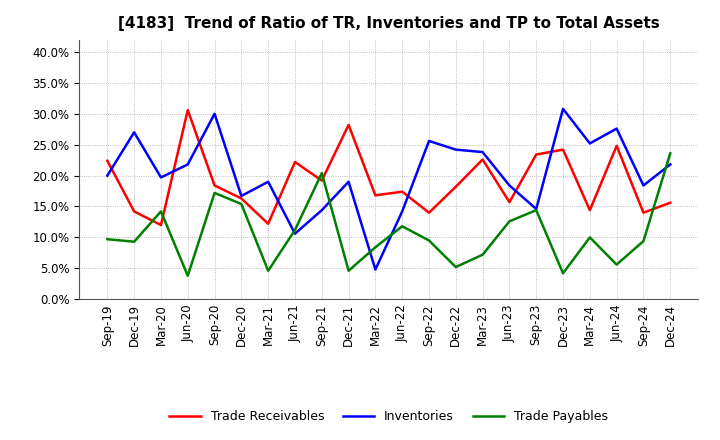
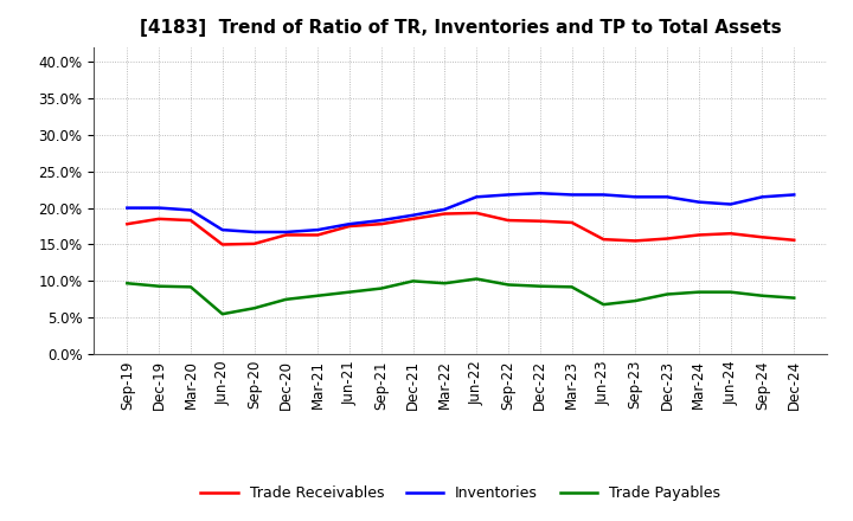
Trade Receivables/Sep-19: 22.4% -> 17.8%
Trade Receivables/Dec-19: 14.2% -> 18.5%
Inventories/Dec-19: 27.0% -> 20.0%
Trade Receivables/Mar-20: 12.0% -> 18.3%
Trade Payables/Mar-20: 14.2% -> 9.2%
Trade Receivables/Jun-20: 30.6% -> 15.0%
Inventories/Jun-20: 21.8% -> 17.0%
Trade Payables/Jun-20: 3.8% -> 5.5%
Trade Receivables/Sep-20: 18.4% -> 15.1%
Inventories/Sep-20: 30.0% -> 16.7%
Trade Payables/Sep-20: 17.2% -> 6.3%
Trade Payables/Dec-20: 15.4% -> 7.5%
Trade Receivables/Mar-21: 12.2% -> 16.3%
Inventories/Mar-21: 19.0% -> 17.0%
Trade Payables/Mar-21: 4.6% -> 8.0%
Trade Receivables/Jun-21: 22.2% -> 17.5%
Inventories/Jun-21: 10.6% -> 17.8%
Trade Payables/Jun-21: 11.2% -> 8.5%
Trade Receivables/Sep-21: 19.2% -> 17.8%
Inventories/Sep-21: 14.4% -> 18.3%
Trade Payables/Sep-21: 20.4% -> 9.0%
Trade Receivables/Dec-21: 28.2% -> 18.5%
Trade Payables/Dec-21: 4.6% -> 10.0%
Trade Receivables/Mar-22: 16.8% -> 19.2%
Inventories/Mar-22: 4.8% -> 19.8%
Trade Payables/Mar-22: 8.4% -> 9.7%
Trade Receivables/Jun-22: 17.4% -> 19.3%
Inventories/Jun-22: 14.2% -> 21.5%
Trade Payables/Jun-22: 11.8% -> 10.3%
Trade Receivables/Sep-22: 14.0% -> 18.3%
Inventories/Sep-22: 25.6% -> 21.8%
Inventories/Dec-22: 24.2% -> 22.0%
Trade Payables/Dec-22: 5.2% -> 9.3%
Trade Receivables/Mar-23: 22.6% -> 18.0%
Inventories/Mar-23: 23.8% -> 21.8%
Trade Payables/Mar-23: 7.2% -> 9.2%
Inventories/Jun-23: 18.4% -> 21.8%
Trade Payables/Jun-23: 12.6% -> 6.8%
Trade Receivables/Sep-23: 23.4% -> 15.5%
Inventories/Sep-23: 14.6% -> 21.5%
Trade Payables/Sep-23: 14.4% -> 7.3%
Trade Receivables/Dec-23: 24.2% -> 15.8%
Inventories/Dec-23: 30.8% -> 21.5%
Trade Payables/Dec-23: 4.2% -> 8.2%
Trade Receivables/Mar-24: 14.4% -> 16.3%
Inventories/Mar-24: 25.2% -> 20.8%
Trade Payables/Mar-24: 10.0% -> 8.5%
Trade Receivables/Jun-24: 24.8% -> 16.5%
Inventories/Jun-24: 27.6% -> 20.5%
Trade Payables/Jun-24: 5.6% -> 8.5%
Trade Receivables/Sep-24: 14.0% -> 16.0%
Inventories/Sep-24: 18.4% -> 21.5%
Trade Payables/Sep-24: 9.4% -> 8.0%
Trade Payables/Dec-24: 23.6% -> 7.7%
